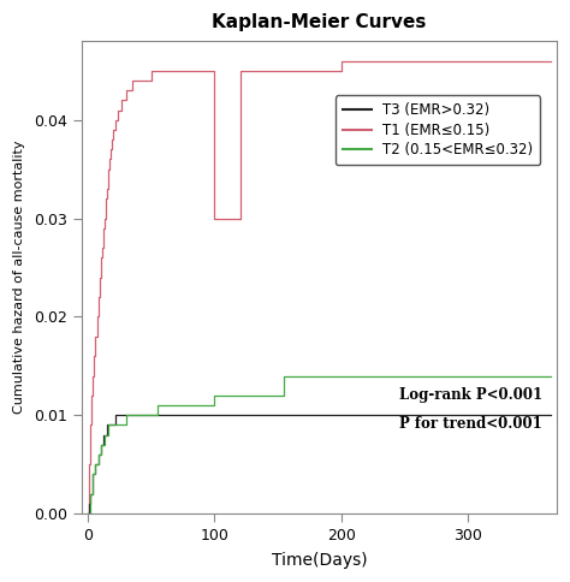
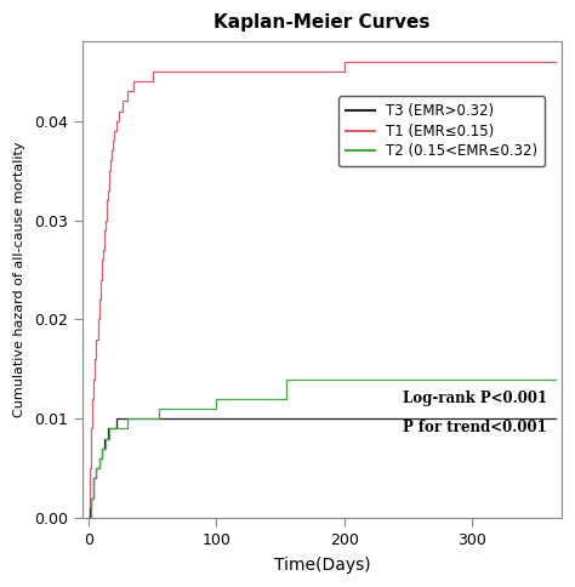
T1 (EMR≤0.15)/100: 0.030 -> 0.045
